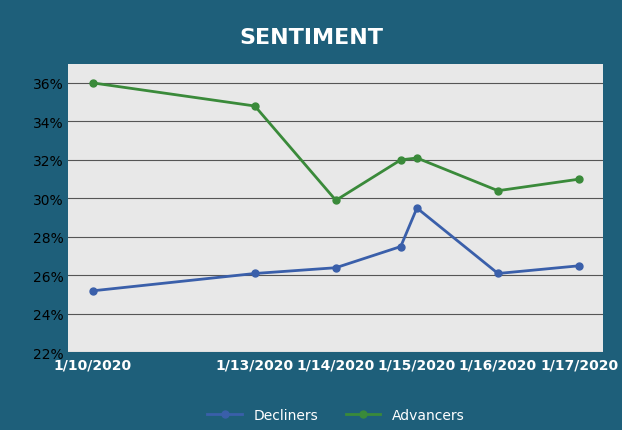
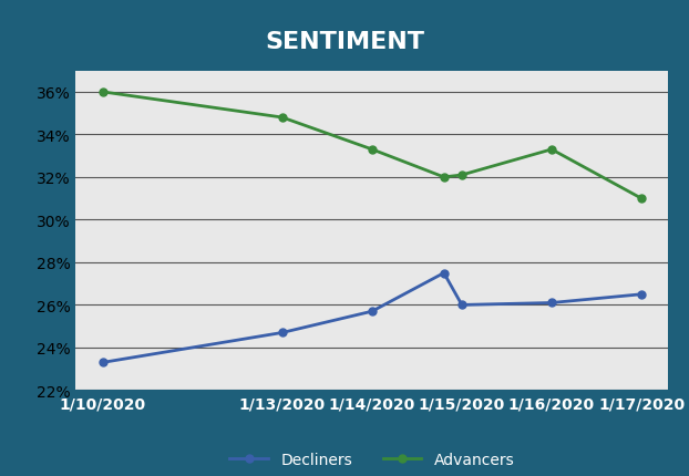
Decliners/1/10/2020: 25.2% -> 23.3%
Decliners/1/13/2020: 26.1% -> 24.7%
Decliners/1/14/2020: 26.4% -> 25.7%
Advancers/1/14/2020: 29.9% -> 33.3%
Decliners/1/15/2020: 29.5% -> 26.0%
Advancers/1/16/2020: 30.4% -> 33.3%
